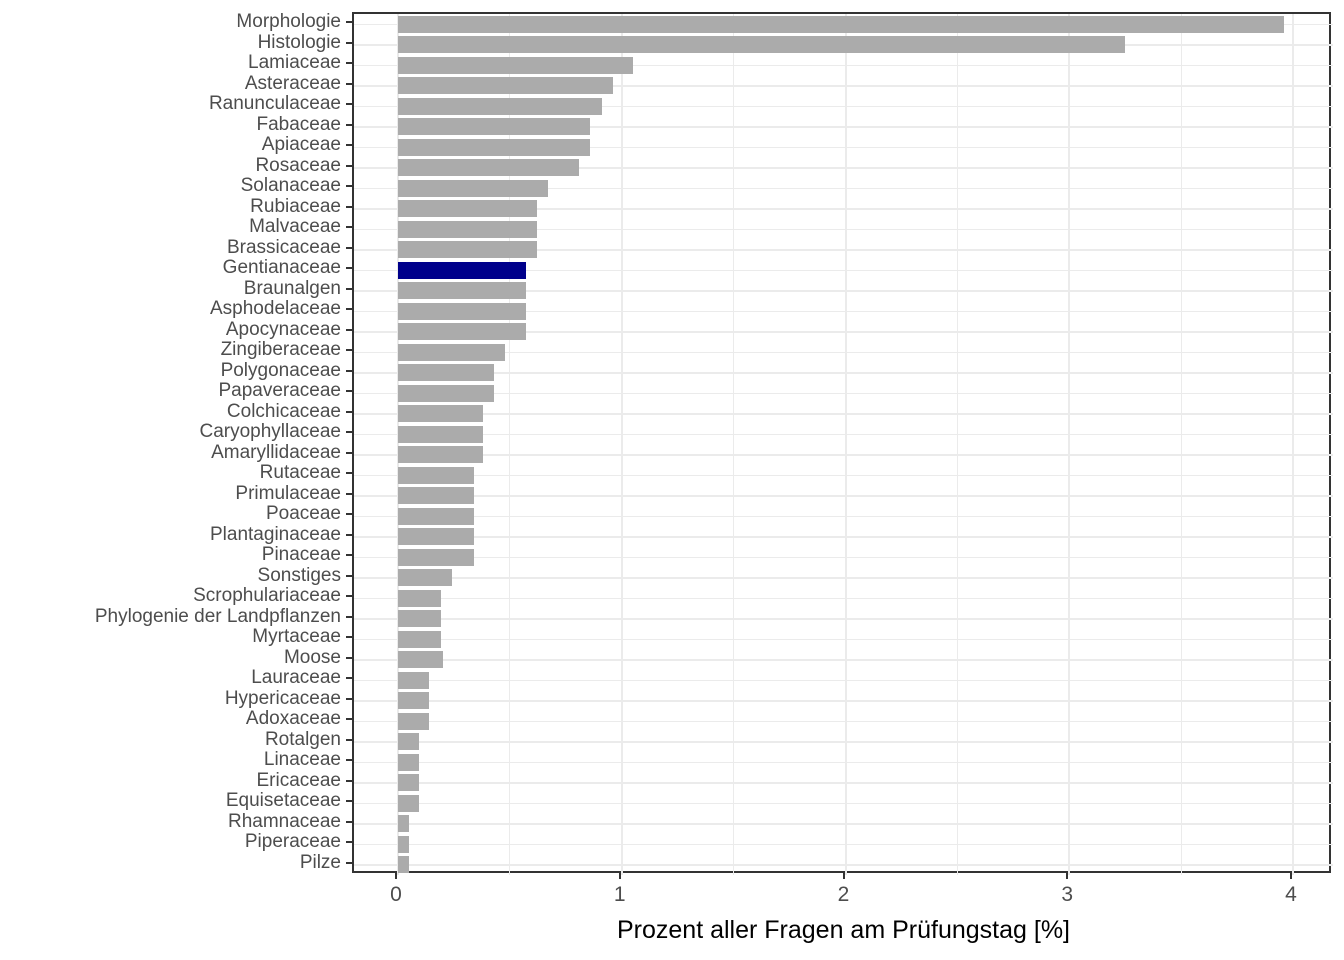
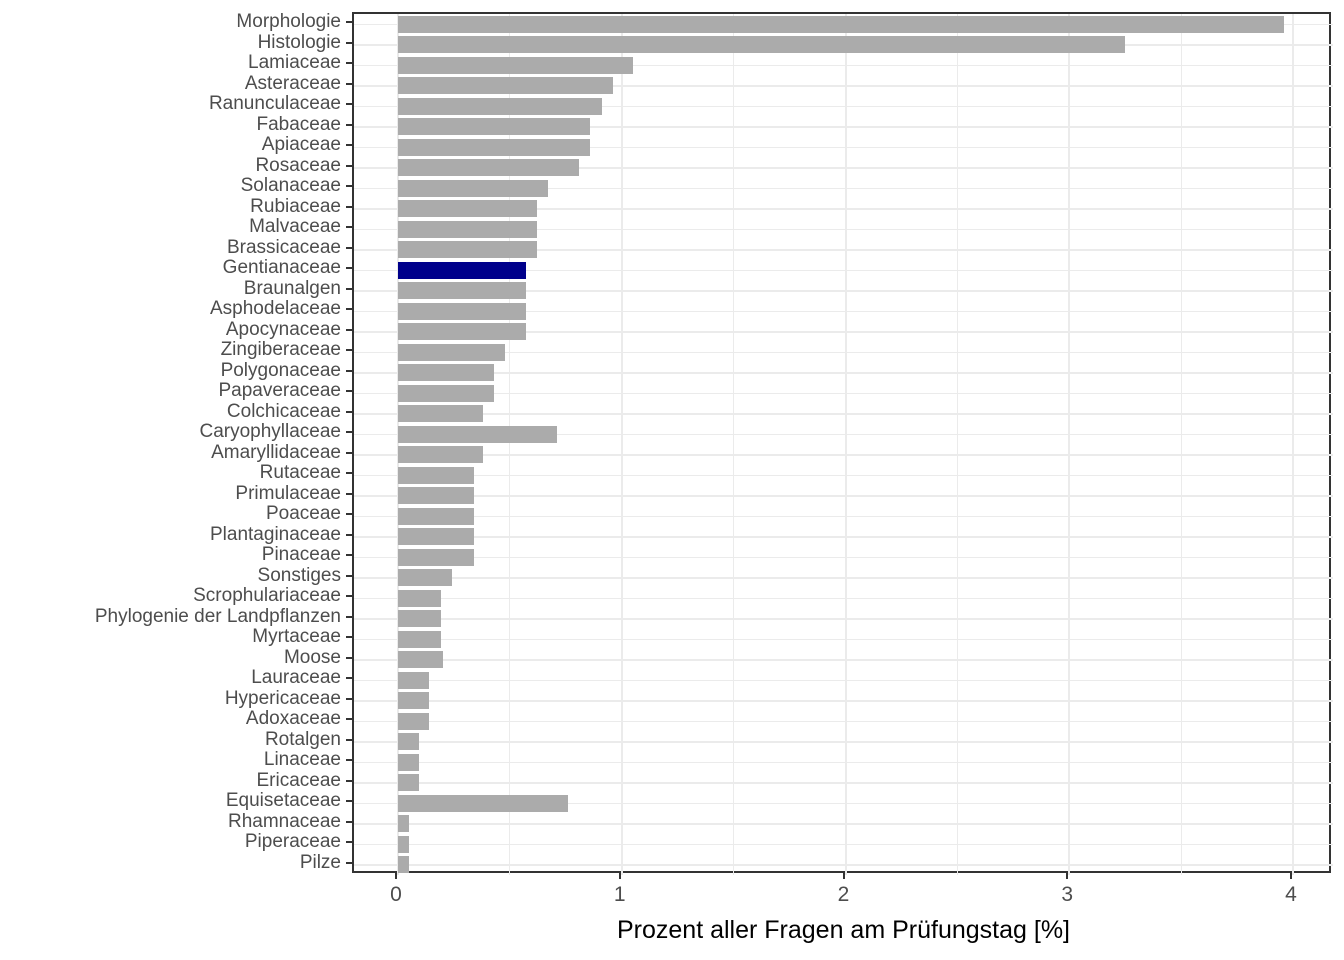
Caryophyllaceae: 0.38 -> 0.71
Equisetaceae: 0.10 -> 0.76
